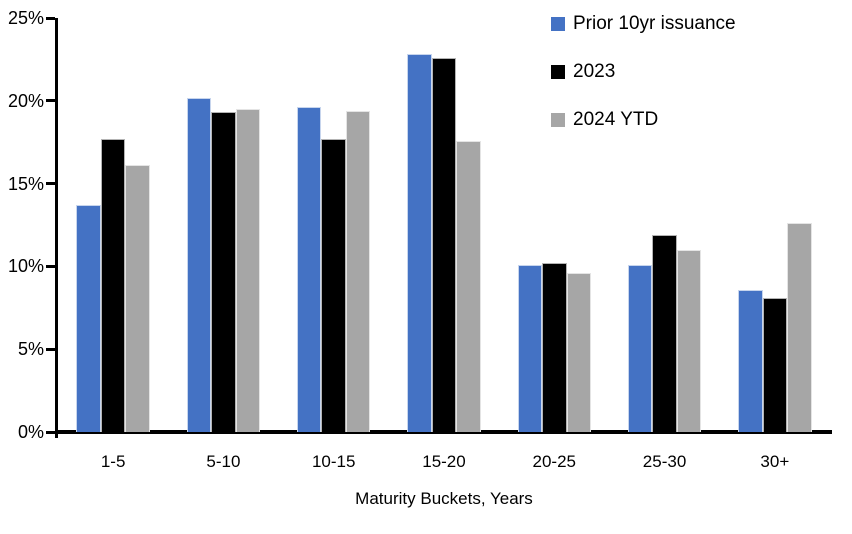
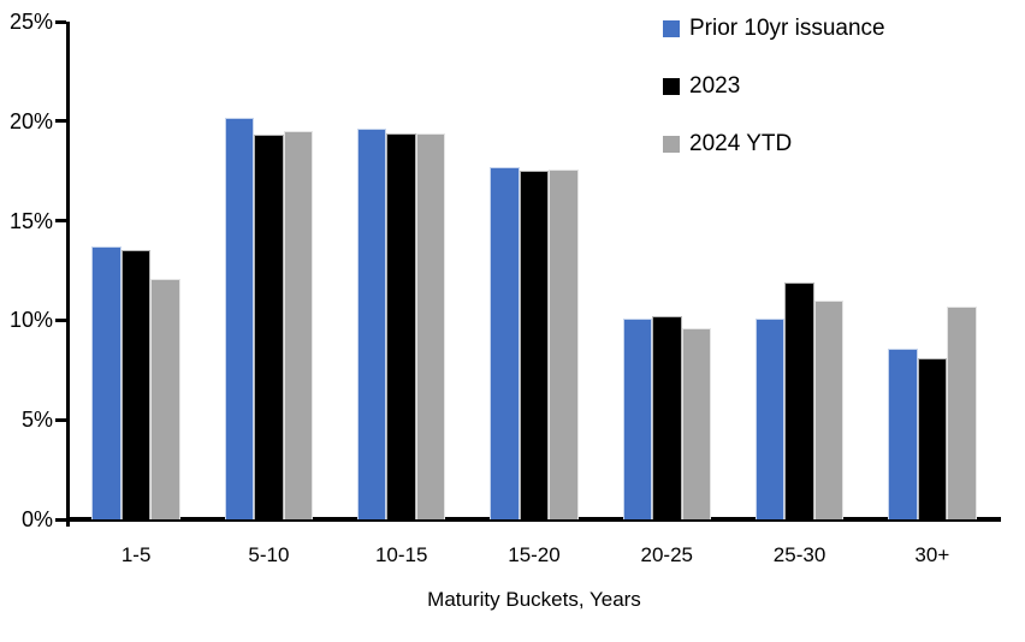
2023/1-5: 17.7% -> 13.5%
2024 YTD/1-5: 16.1% -> 12.1%
2023/10-15: 17.7% -> 19.4%
Prior 10yr issuance/15-20: 22.8% -> 17.7%
2023/15-20: 22.6% -> 17.5%
2024 YTD/30+: 12.6% -> 10.7%
